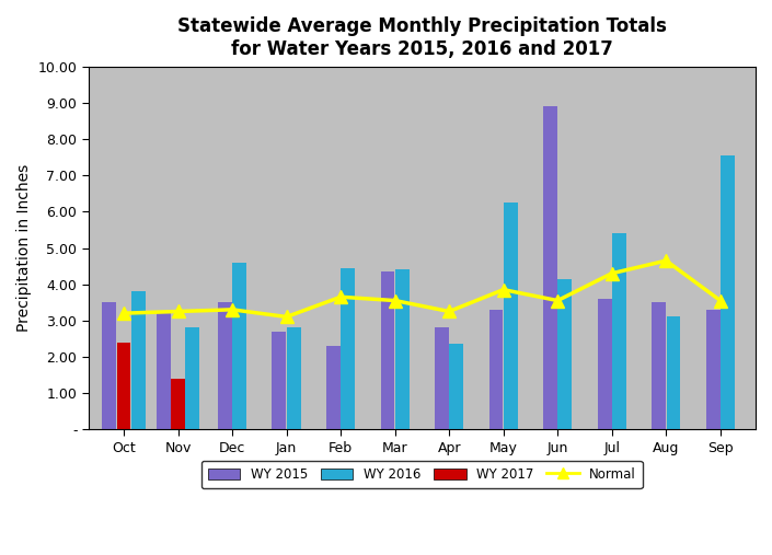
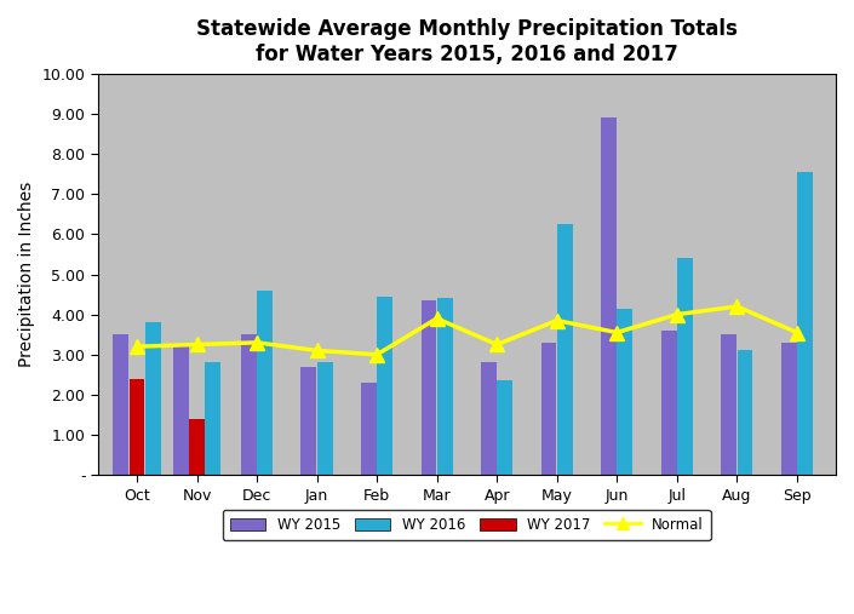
Normal/Feb: 3.65 -> 3.00
Normal/Mar: 3.55 -> 3.90
Normal/Jul: 4.30 -> 4.00
Normal/Aug: 4.65 -> 4.20
